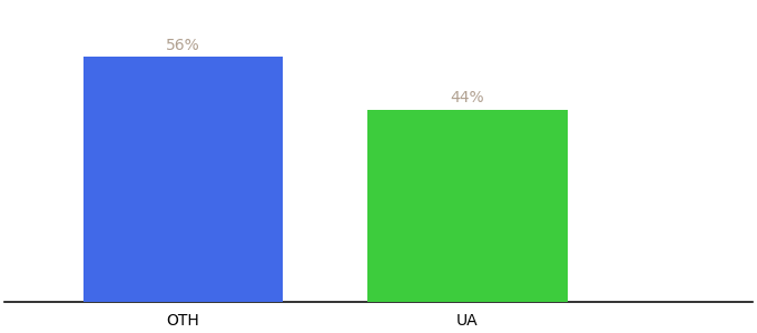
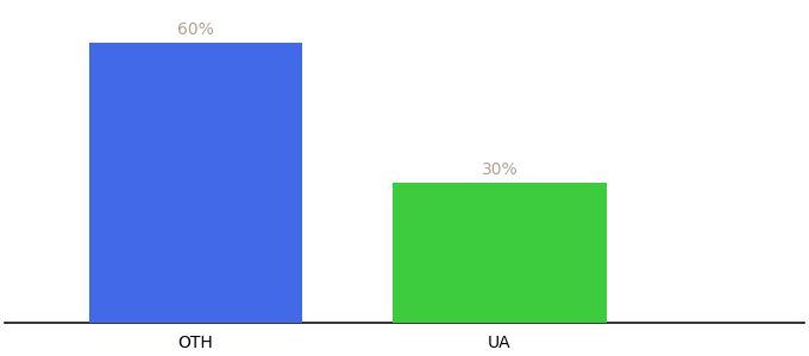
OTH: 56% -> 60%
UA: 44% -> 30%
